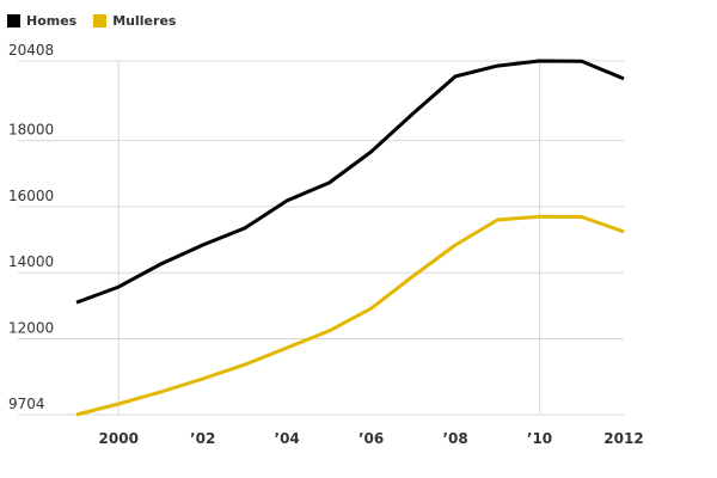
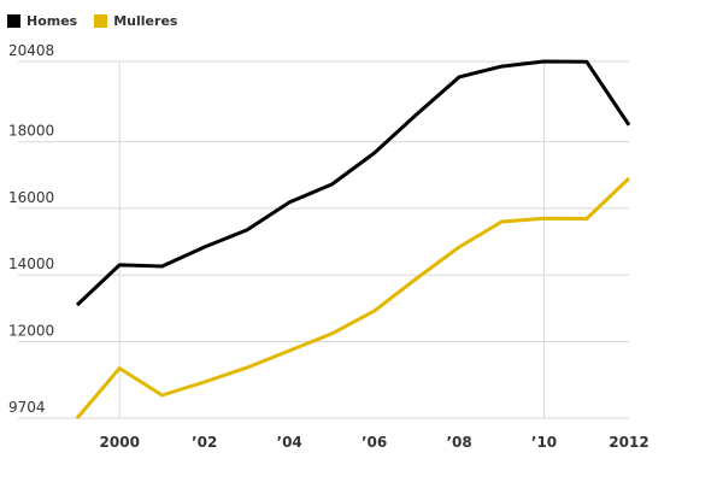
Homes/2000: 13600 -> 14300
Mulleres/2000: 10000 -> 11200
Homes/2012: 19900 -> 18500
Mulleres/2012: 15200 -> 16900
